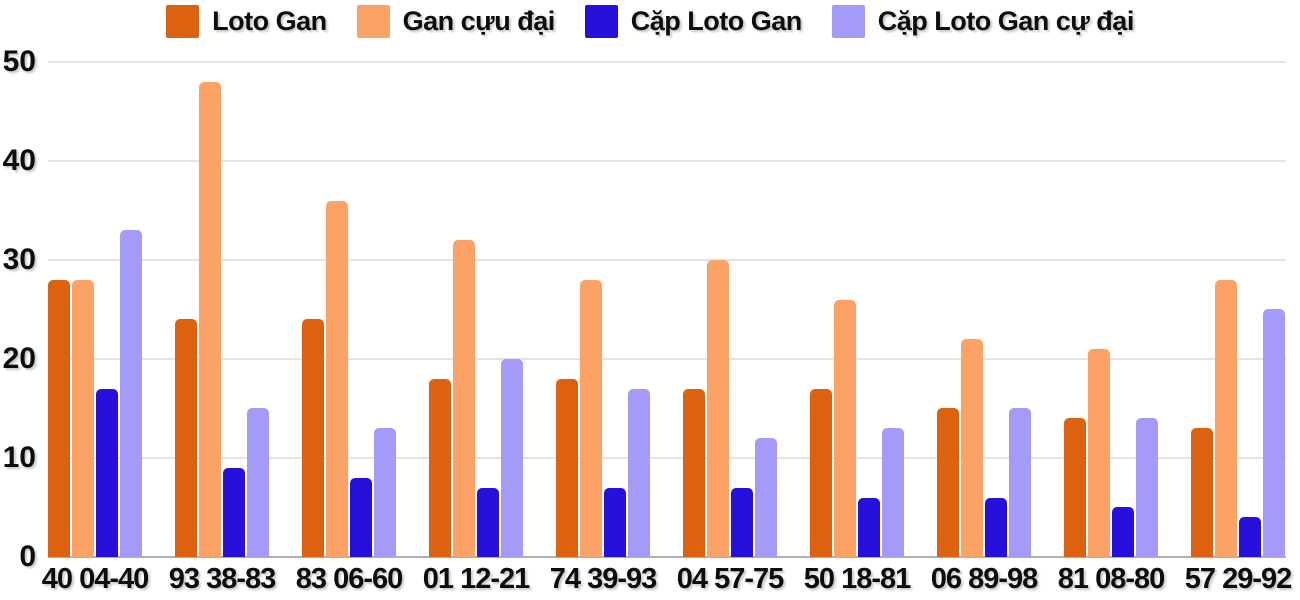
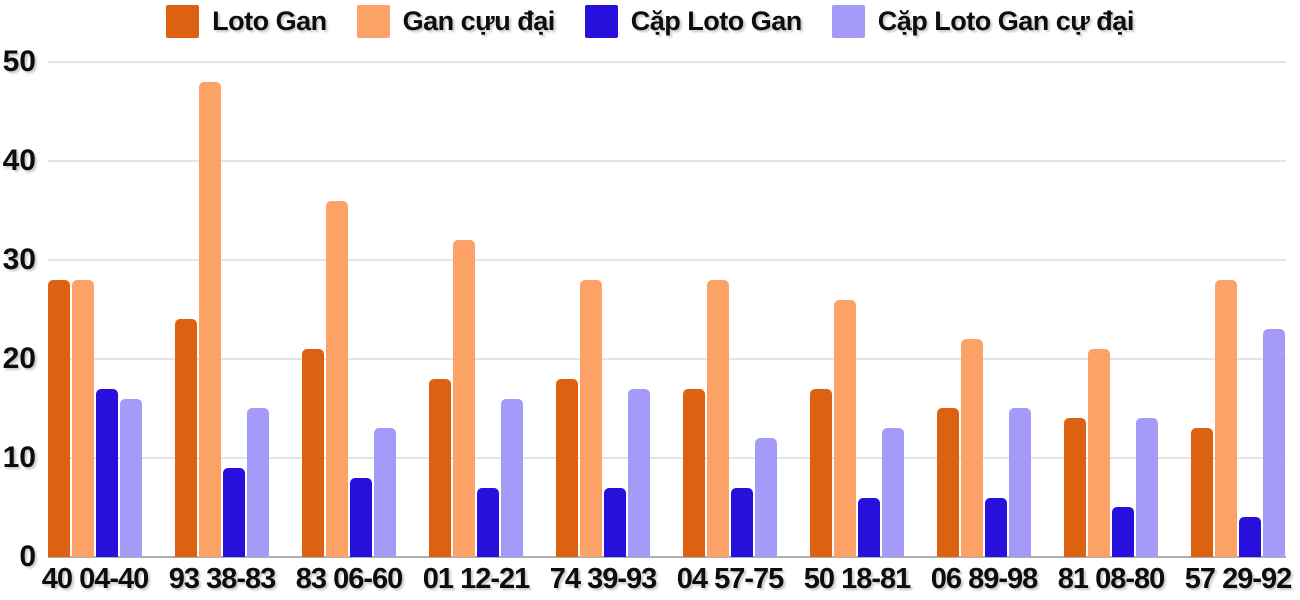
Cặp Loto Gan cự đại/40 04-40: 33 -> 16
Loto Gan/83 06-60: 24 -> 21
Cặp Loto Gan cự đại/01 12-21: 20 -> 16
Gan cựu đại/04 57-75: 30 -> 28
Cặp Loto Gan cự đại/57 29-92: 25 -> 23
